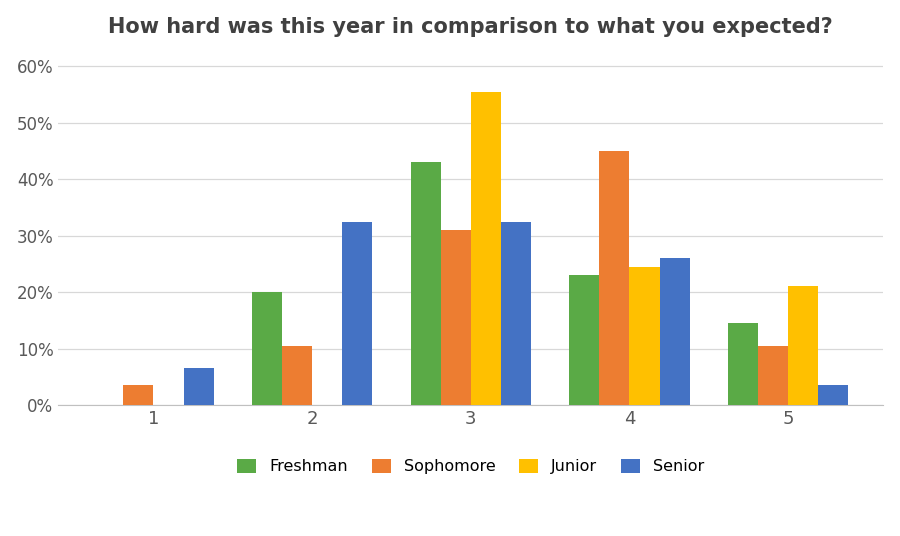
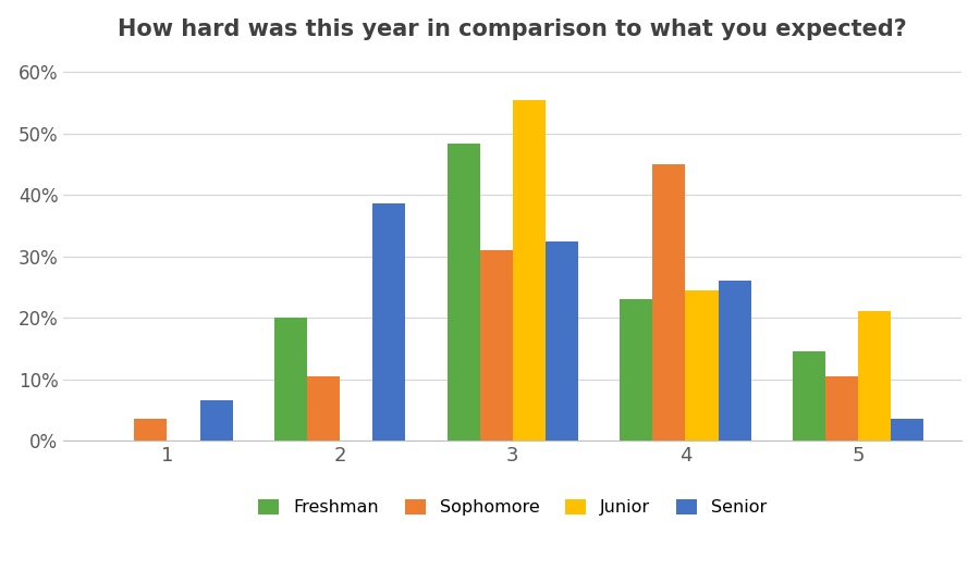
Senior/2: 32.5% -> 38.6%
Freshman/3: 43.0% -> 48.4%
